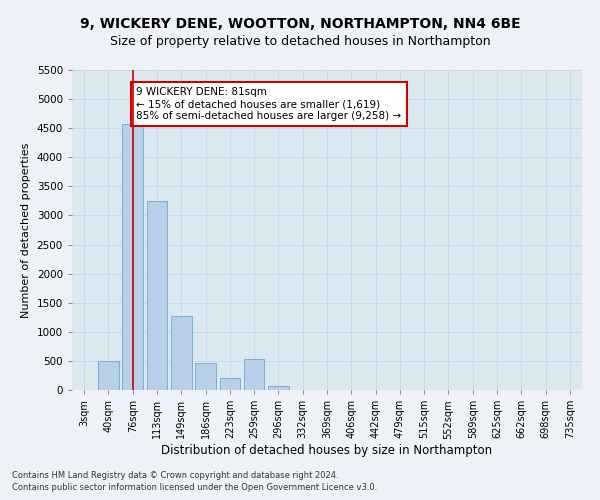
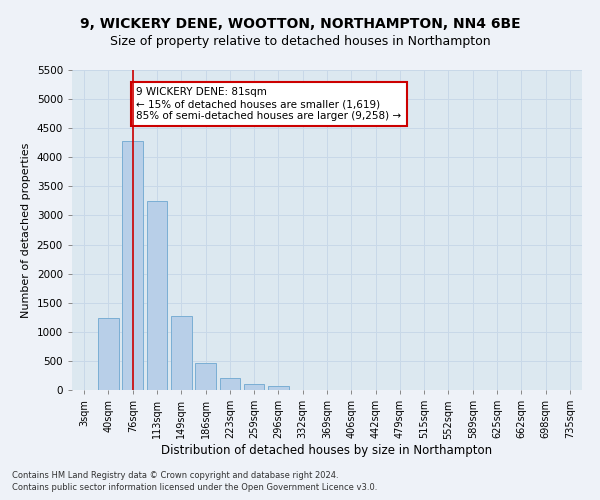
40sqm: 500 -> 1230
76sqm: 4580 -> 4280
259sqm: 540 -> 100
